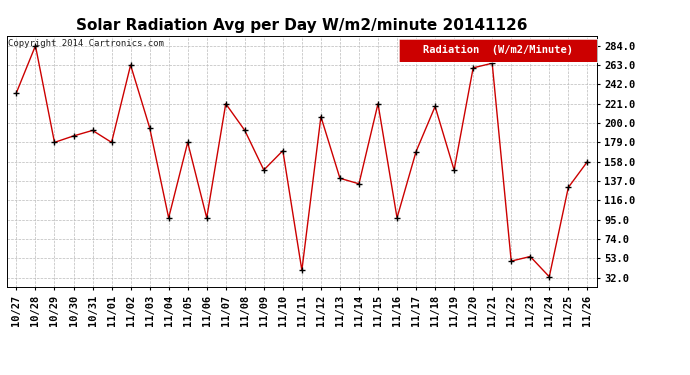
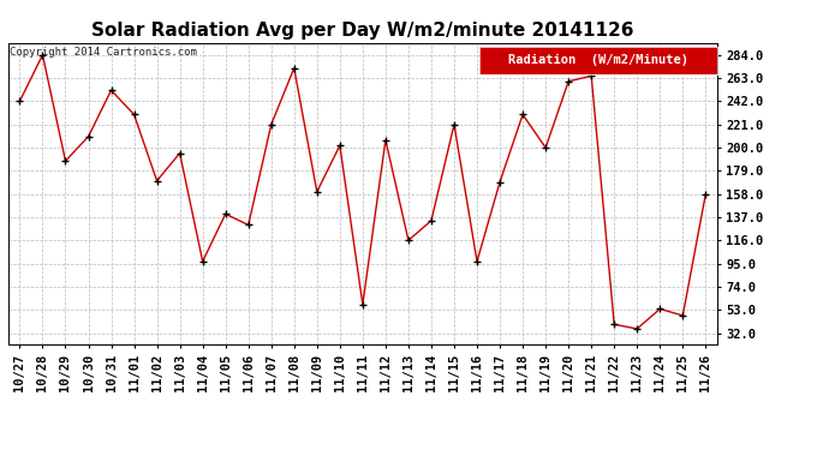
10/27: 233 -> 242
10/29: 179 -> 188
10/30: 186 -> 210
10/31: 192 -> 252
11/01: 179 -> 230
11/02: 263 -> 170
11/05: 179 -> 140
11/06: 97 -> 130
11/08: 192 -> 272
11/09: 149 -> 160
11/10: 170 -> 202
11/11: 40 -> 58
11/13: 140 -> 116
11/18: 218 -> 230
11/19: 149 -> 200
11/22: 50 -> 40
11/23: 55 -> 36
11/24: 33 -> 54
11/25: 130 -> 48
